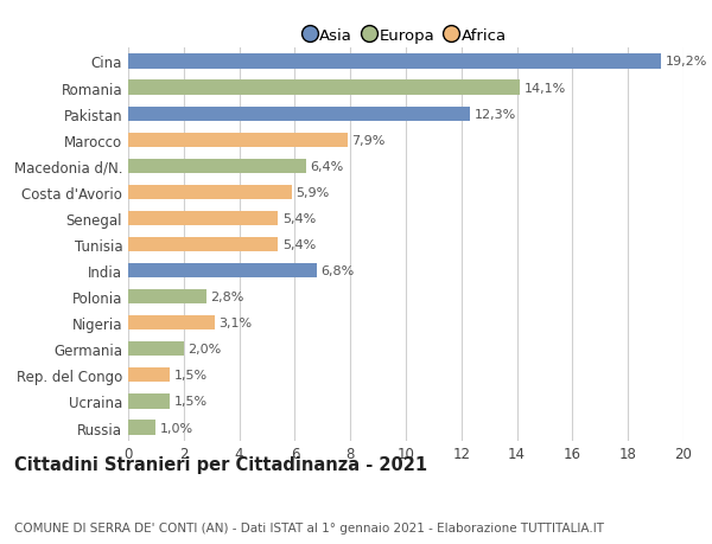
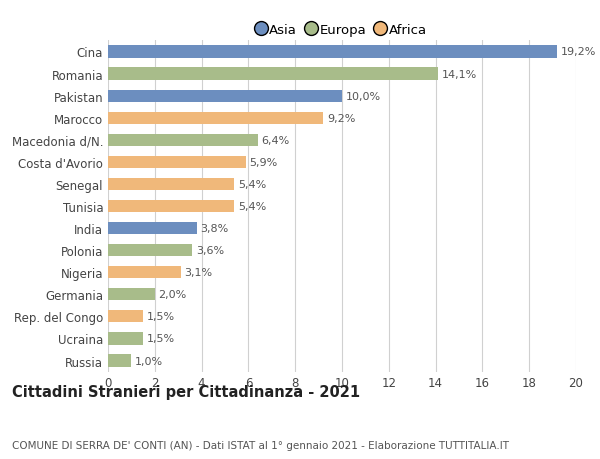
Pakistan: 12,3% -> 10,0%
Marocco: 7,9% -> 9,2%
India: 6,8% -> 3,8%
Polonia: 2,8% -> 3,6%
